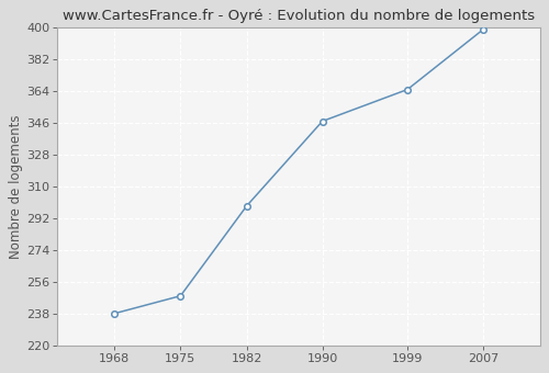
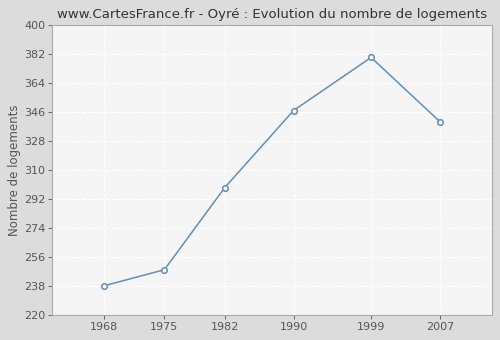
1999: 365 -> 380
2007: 399 -> 340
